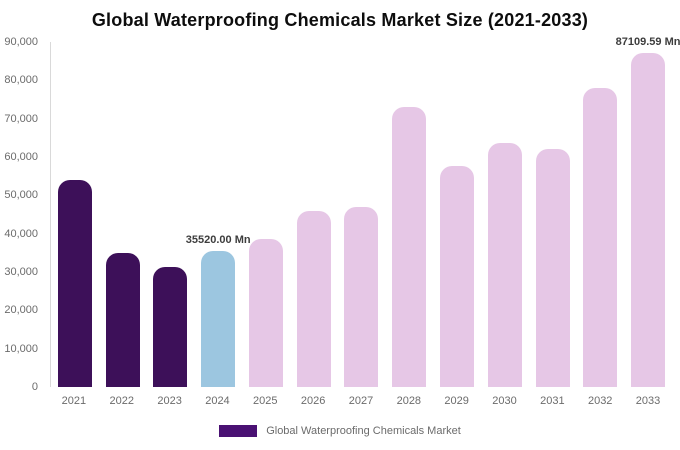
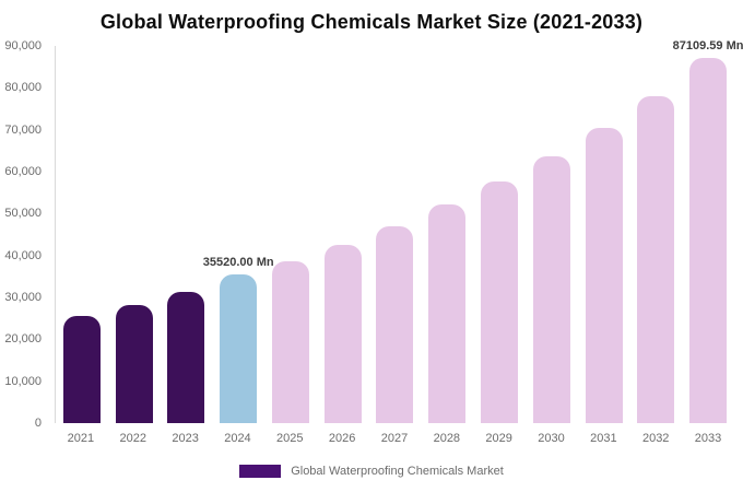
2021: 54000 -> 26000
2022: 35000 -> 28000
2026: 46000 -> 42000
2028: 73000 -> 52000
2031: 62000 -> 70000
